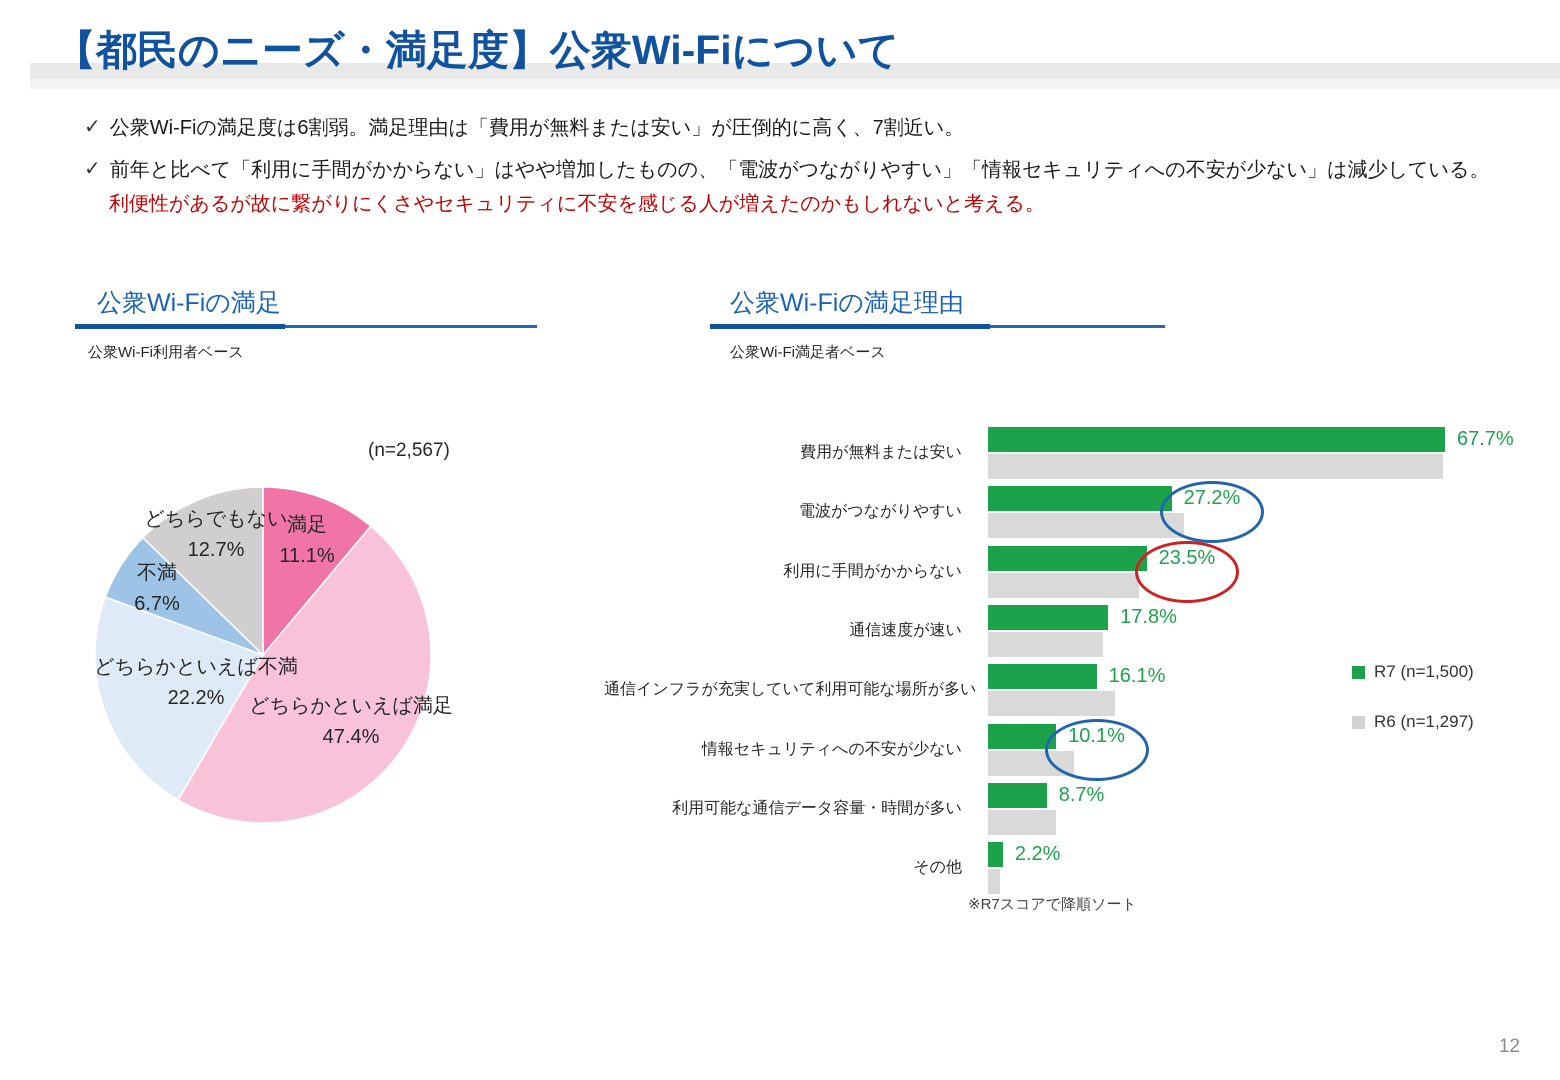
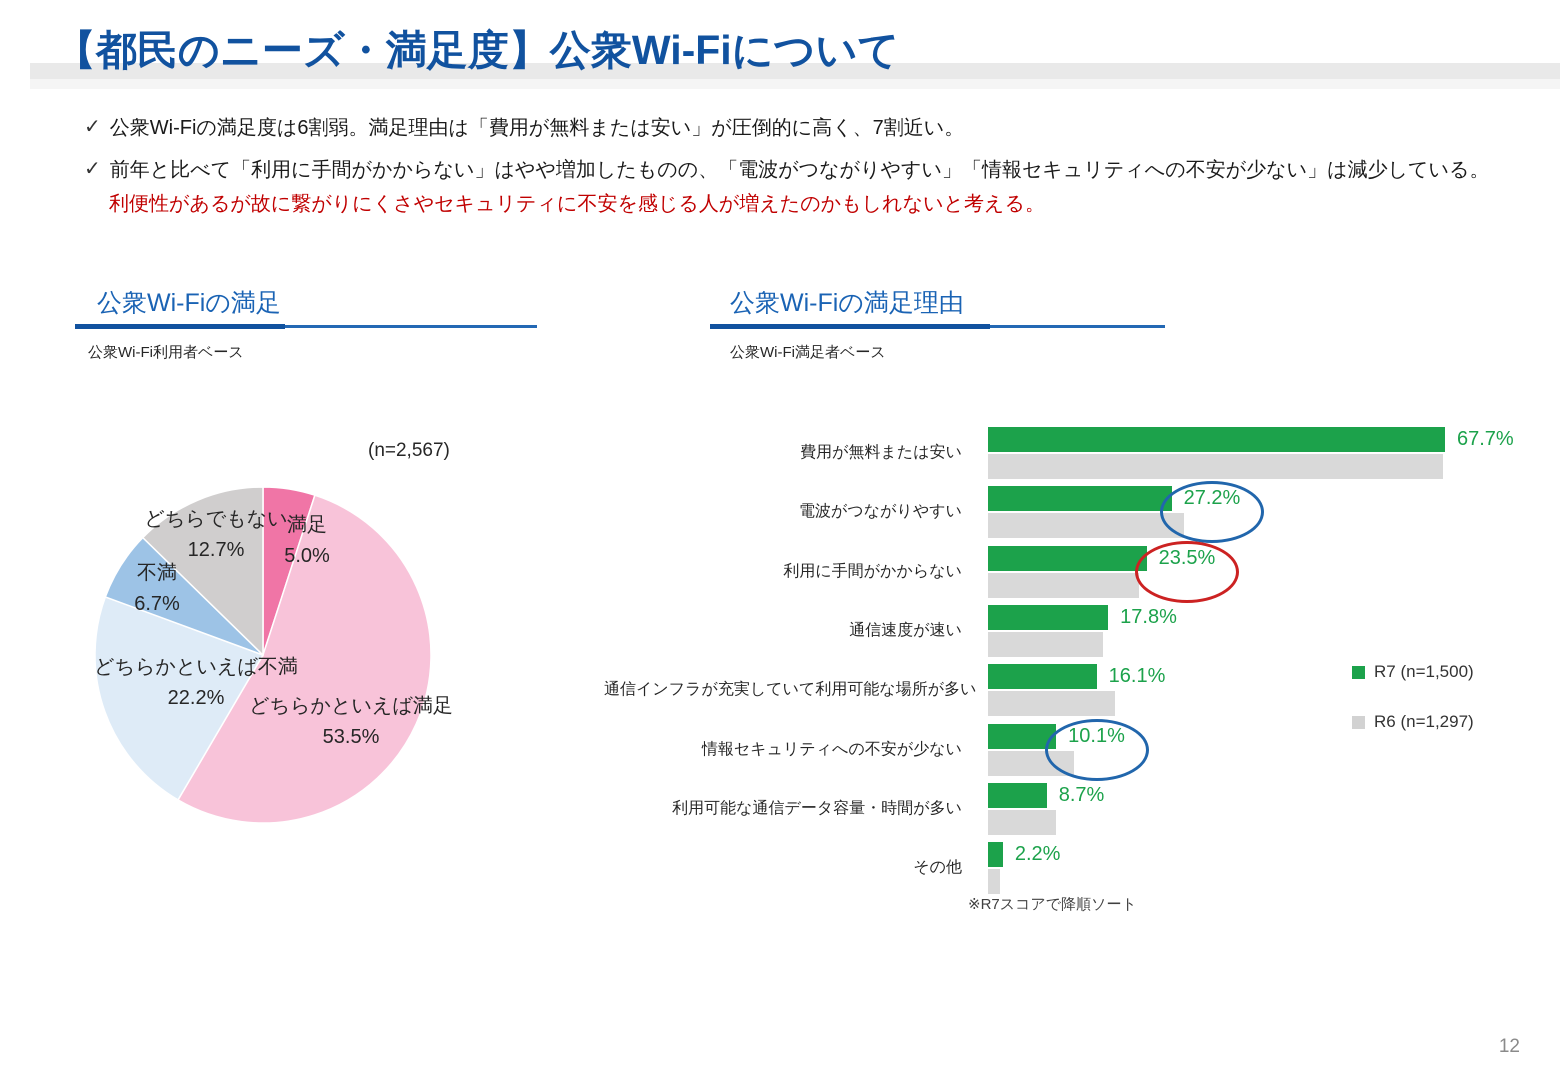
公衆Wi-Fiの満足/満足: 11.1% -> 5.0%
公衆Wi-Fiの満足/どちらかといえば満足: 47.4% -> 53.5%
